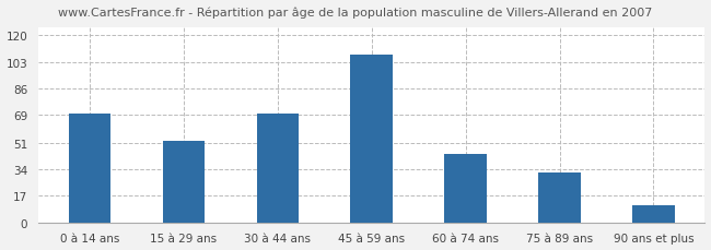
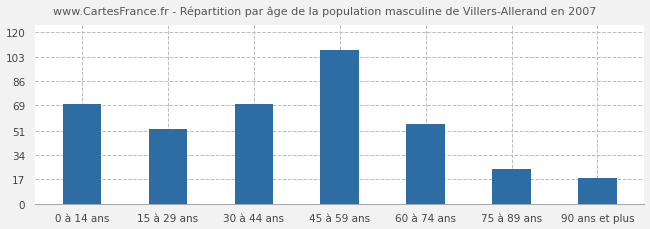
60 à 74 ans: 44 -> 56
75 à 89 ans: 32 -> 24
90 ans et plus: 11 -> 18
